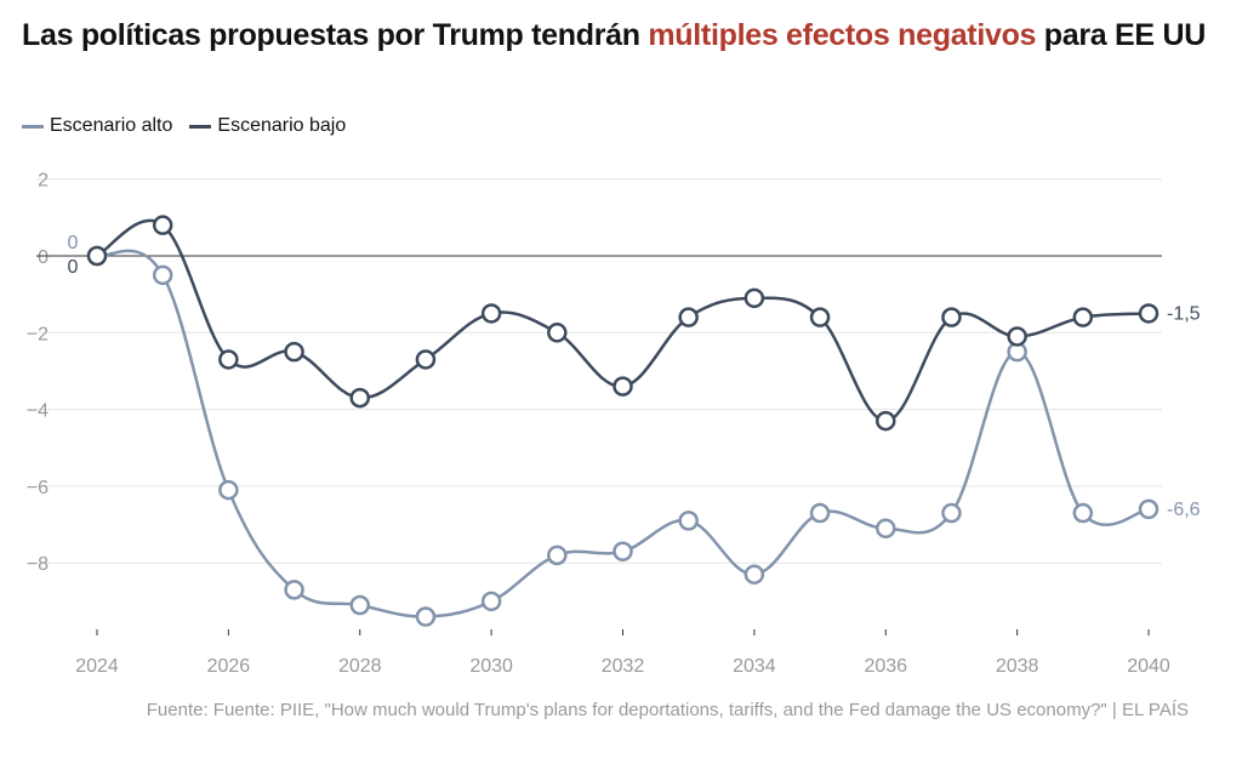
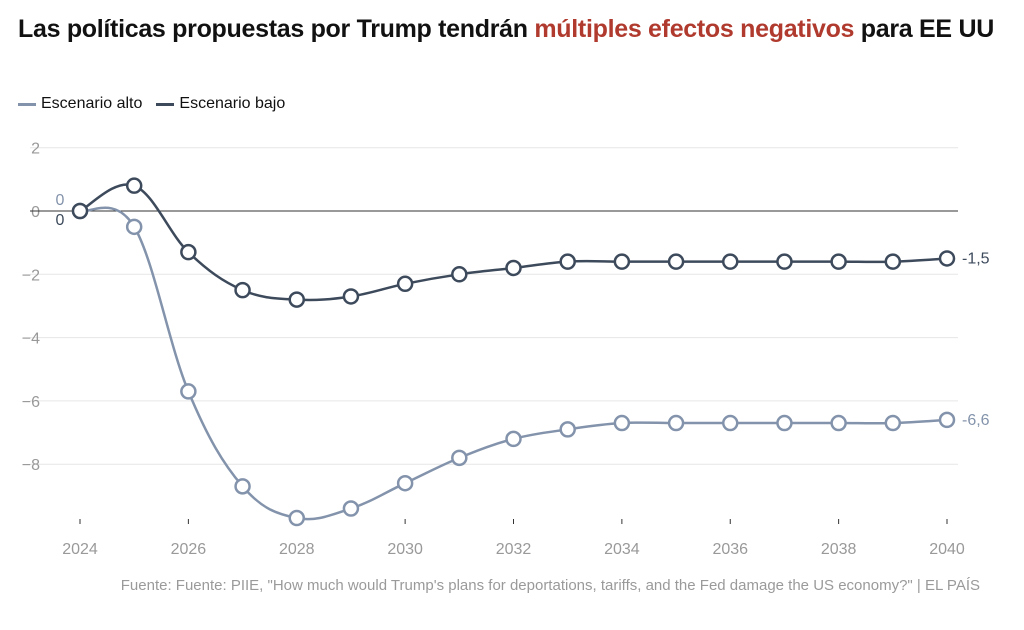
Escenario alto/2026: -6.1 -> -5.7
Escenario bajo/2026: -2.7 -> -1.3
Escenario alto/2028: -9.1 -> -9.7
Escenario bajo/2028: -3.7 -> -2.8
Escenario alto/2030: -9.0 -> -8.6
Escenario bajo/2030: -1.5 -> -2.3
Escenario alto/2032: -7.7 -> -7.2
Escenario bajo/2032: -3.4 -> -1.8
Escenario alto/2034: -8.3 -> -6.7
Escenario bajo/2034: -1.1 -> -1.6
Escenario alto/2036: -7.1 -> -6.7
Escenario bajo/2036: -4.3 -> -1.6
Escenario alto/2038: -2.5 -> -6.7
Escenario bajo/2038: -2.1 -> -1.6
